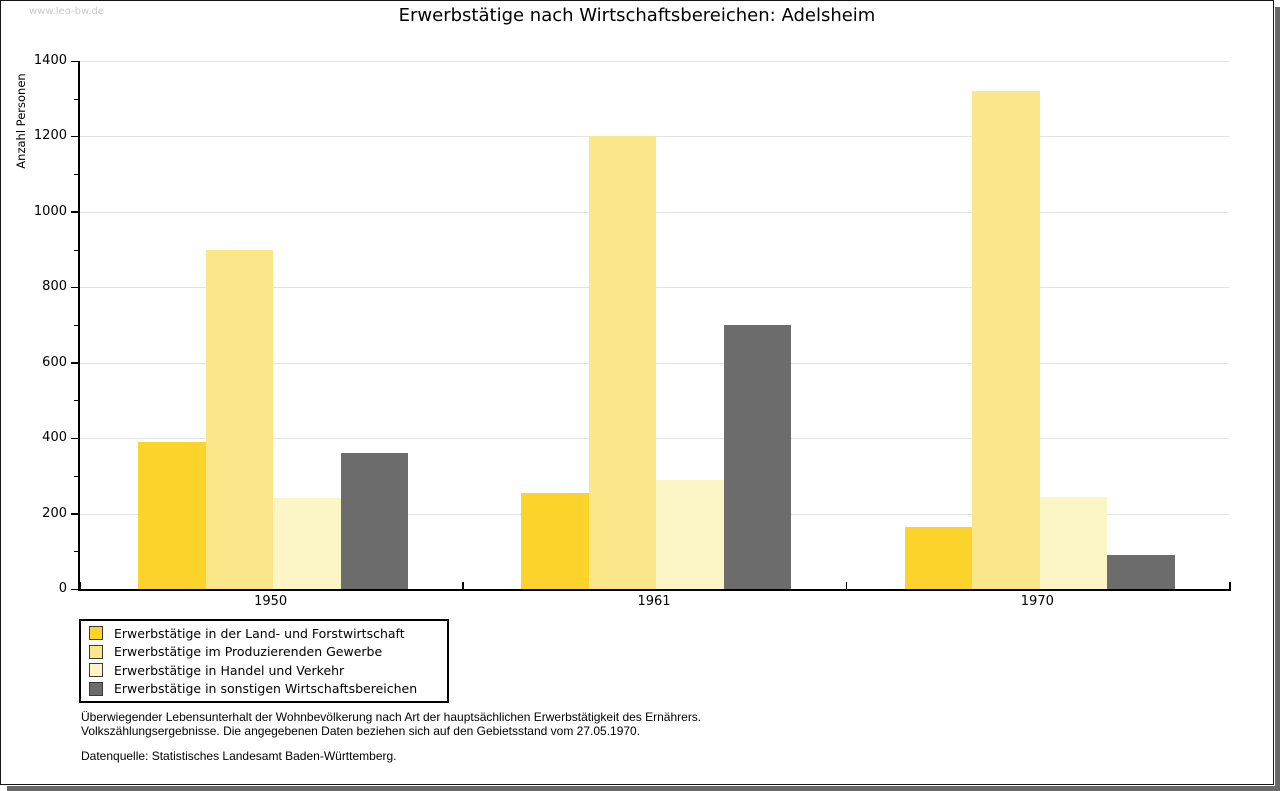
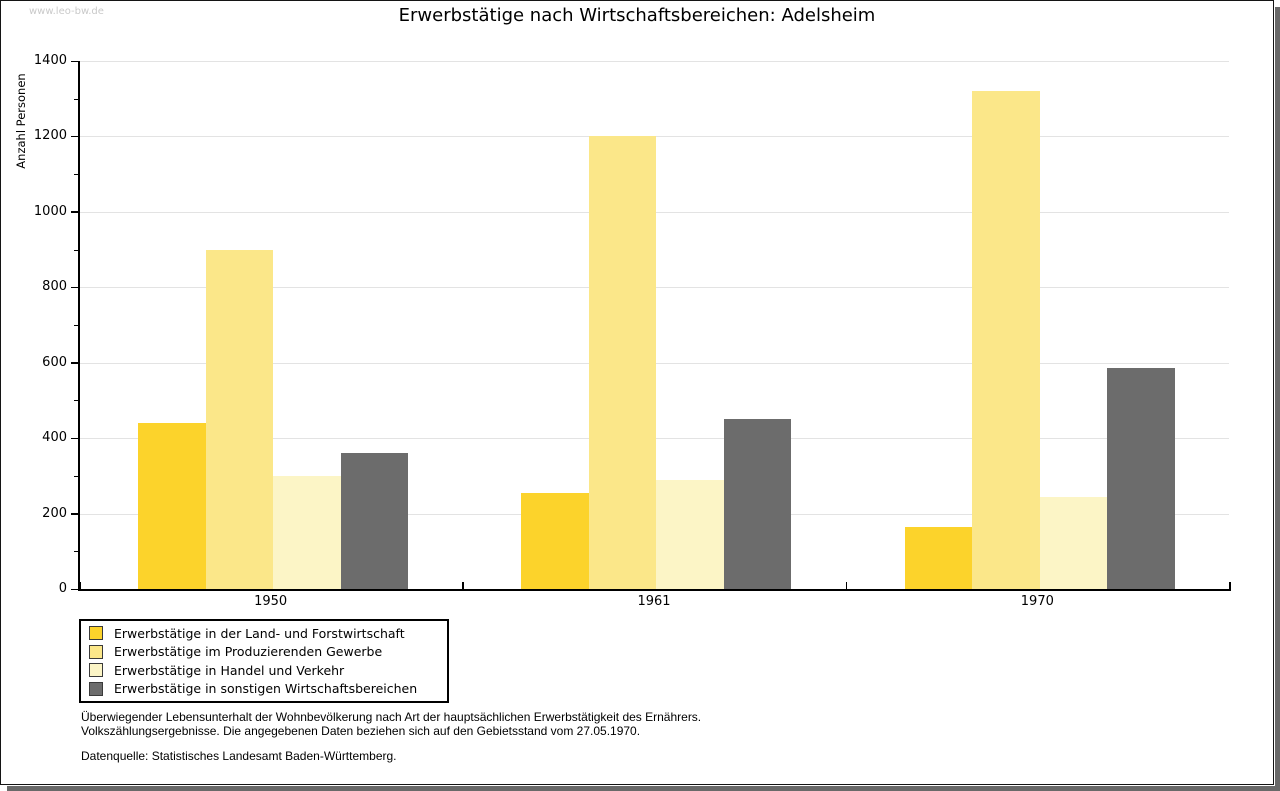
Erwerbstätige in der Land- und Forstwirtschaft/1950: 390 -> 440
Erwerbstätige in Handel und Verkehr/1950: 240 -> 300
Erwerbstätige in sonstigen Wirtschaftsbereichen/1961: 700 -> 450
Erwerbstätige in sonstigen Wirtschaftsbereichen/1970: 90 -> 580
